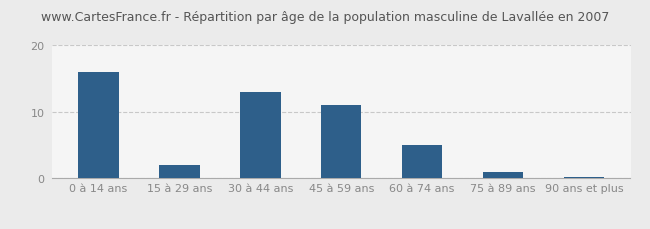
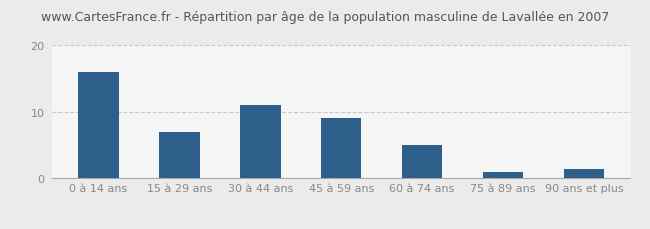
15 à 29 ans: 2.0 -> 7.0
30 à 44 ans: 13.0 -> 11.0
45 à 59 ans: 11.0 -> 9.0
90 ans et plus: 0.2 -> 1.4
